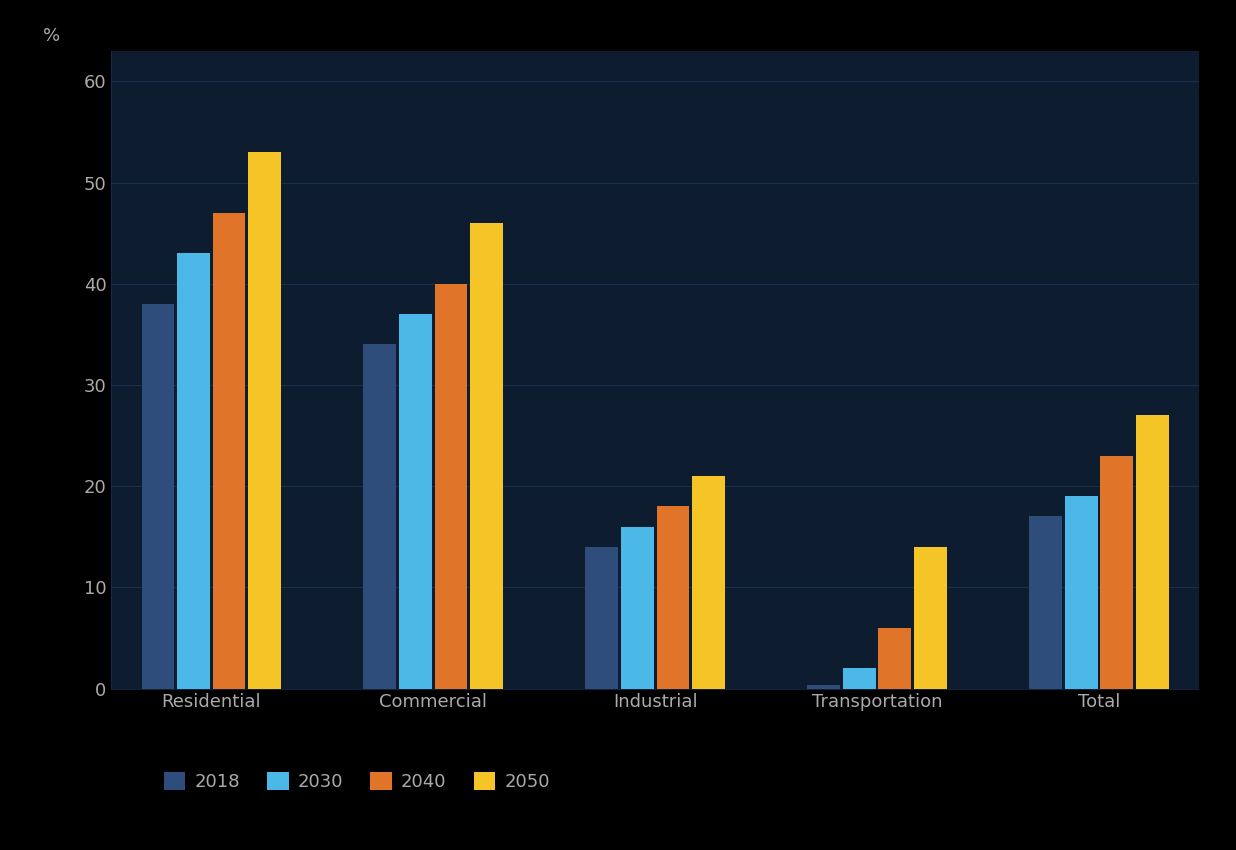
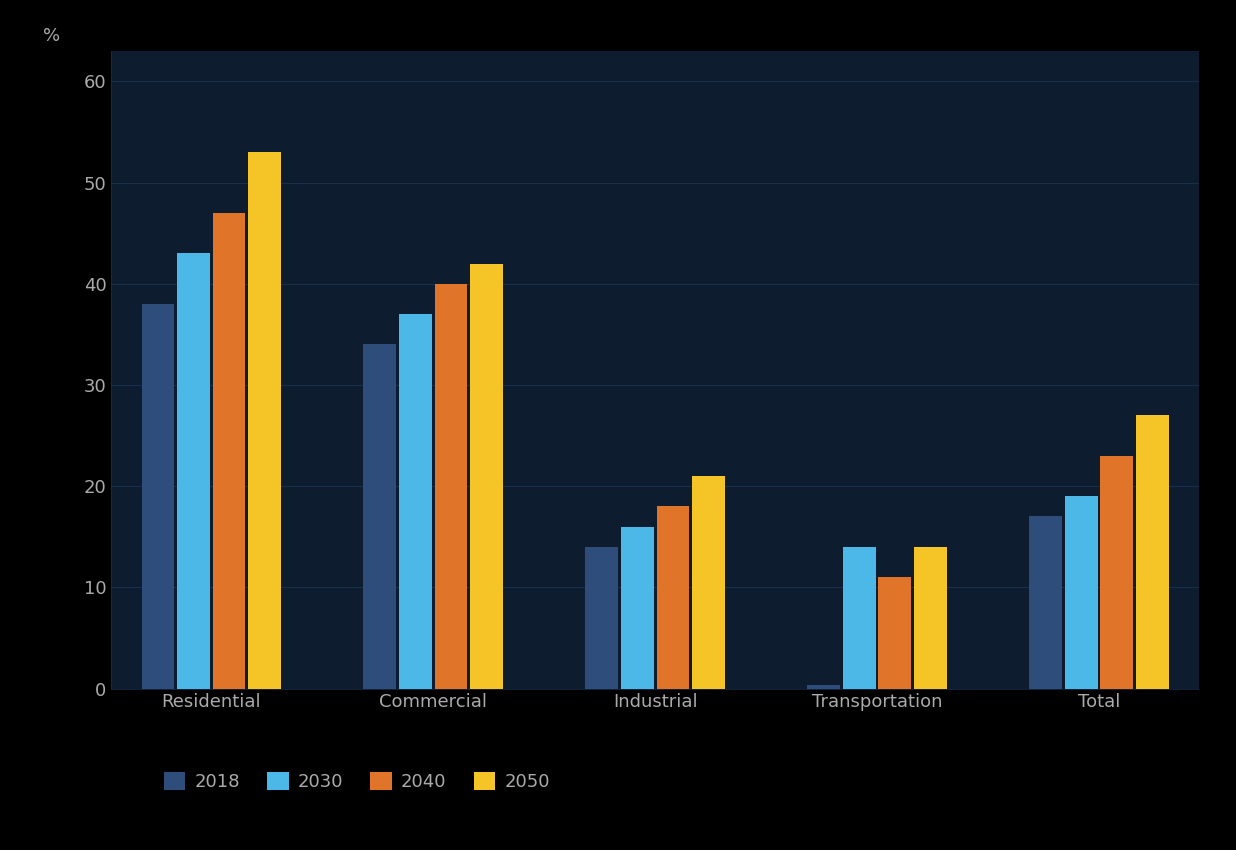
2050/Commercial: 46 -> 42
2030/Transportation: 2 -> 14
2040/Transportation: 6 -> 11
